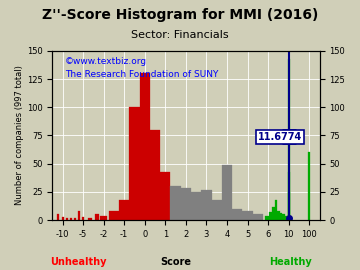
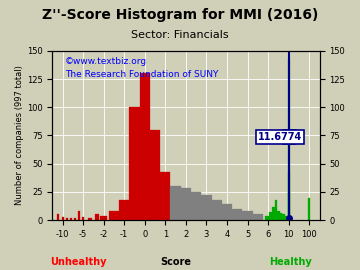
3: 27 -> 22
4: 49 -> 14
100: 60 -> 20
